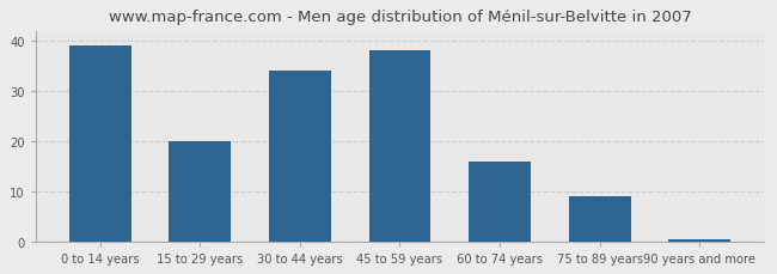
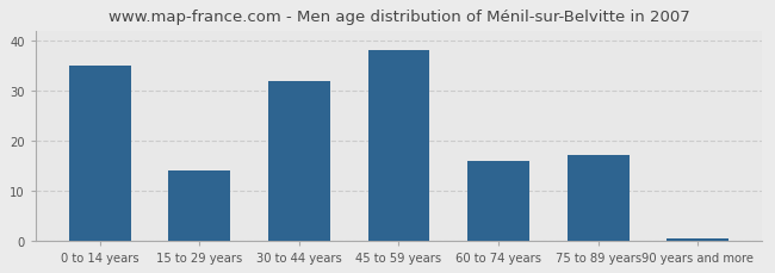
0 to 14 years: 39.0 -> 35.0
15 to 29 years: 20.0 -> 14.0
30 to 44 years: 34.0 -> 32.0
75 to 89 years: 9.0 -> 17.0
